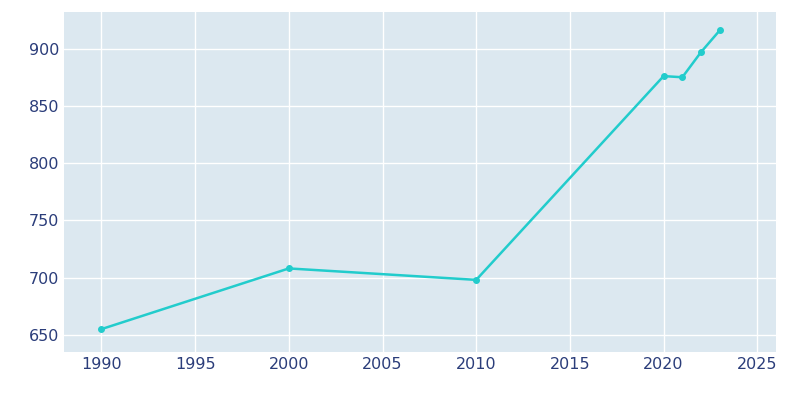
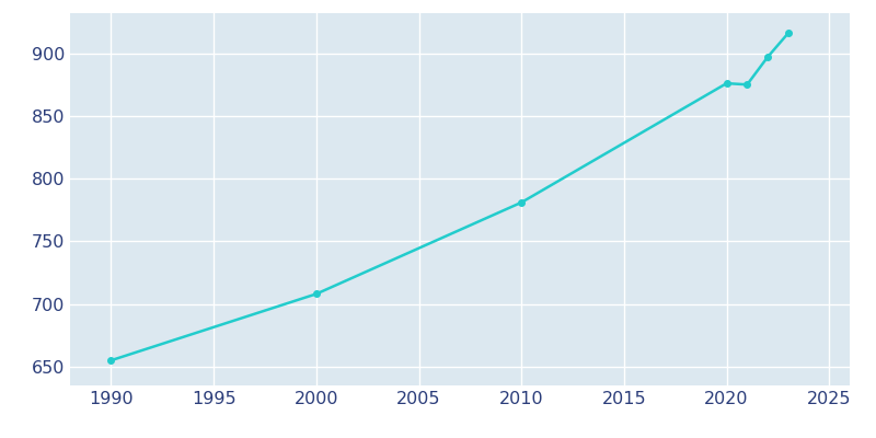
2010: 698 -> 781
